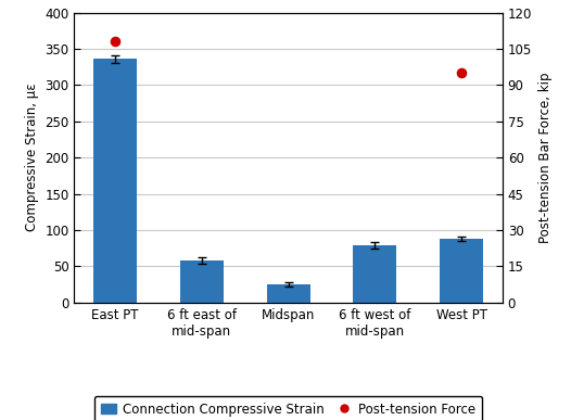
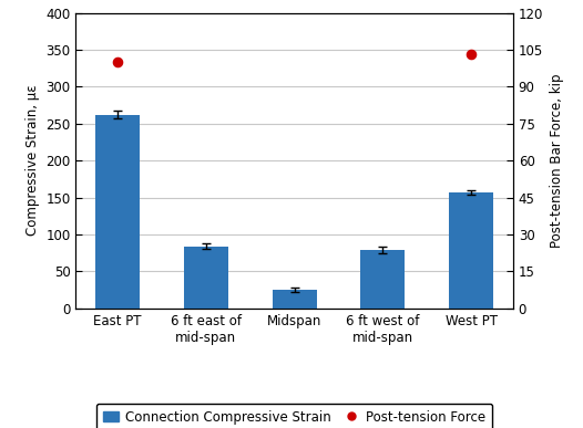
Connection Compressive Strain/East PT: 336 -> 262
Post-tension Force/East PT: 108 -> 100
Connection Compressive Strain/6 ft east of mid-span: 58 -> 84
Connection Compressive Strain/West PT: 88 -> 157
Post-tension Force/West PT: 95 -> 103
